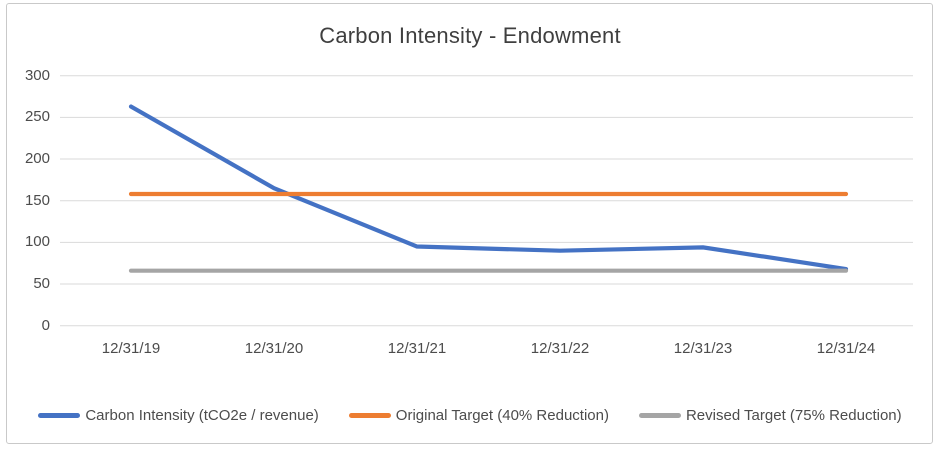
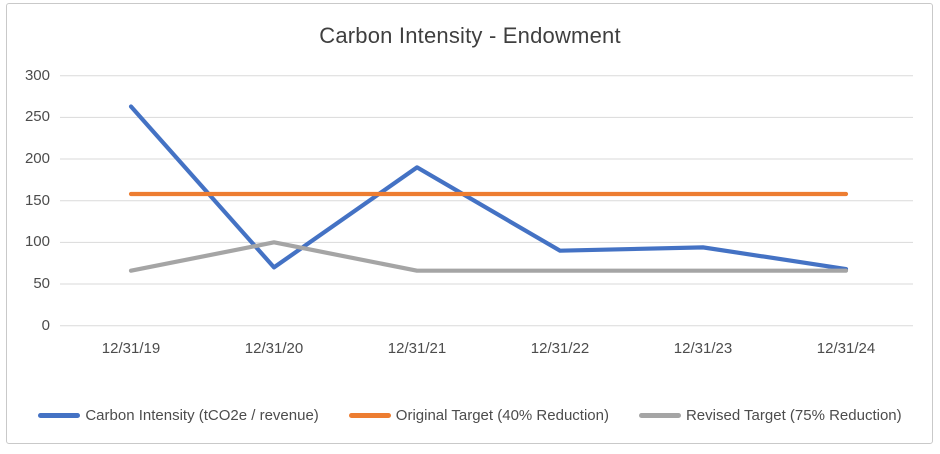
Carbon Intensity (tCO2e / revenue)/12/31/20: 160 -> 70
Revised Target (75% Reduction)/12/31/20: 70 -> 100
Carbon Intensity (tCO2e / revenue)/12/31/21: 100 -> 190
